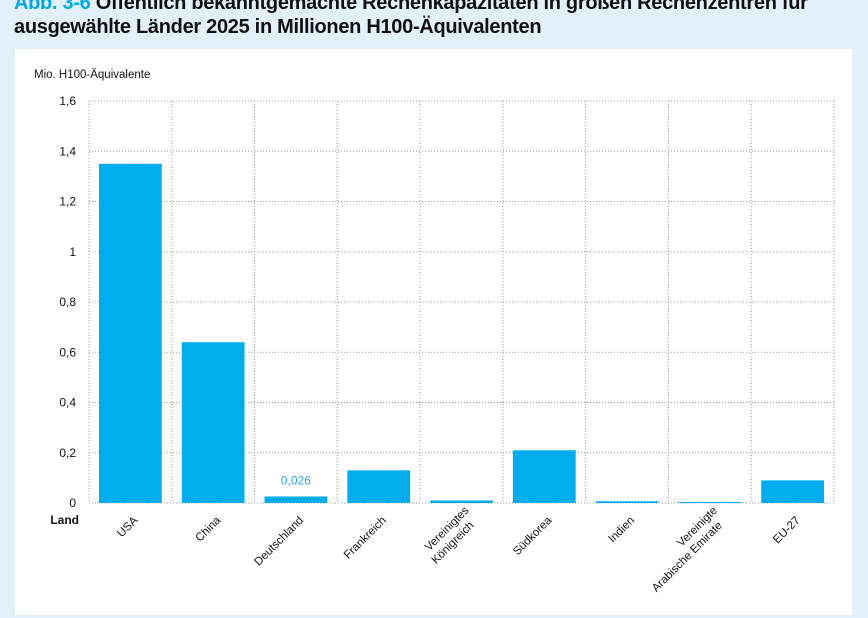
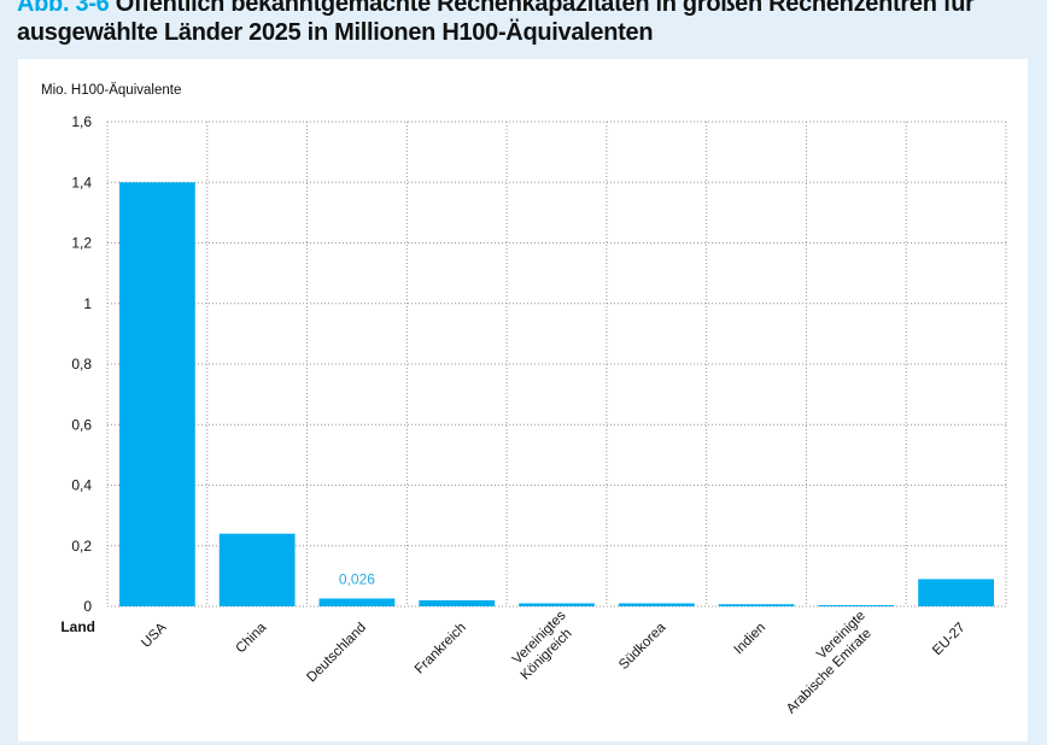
USA: 1,35 -> 1,40
China: 0,64 -> 0,24
Frankreich: 0,13 -> 0,02
Südkorea: 0,21 -> 0,01
